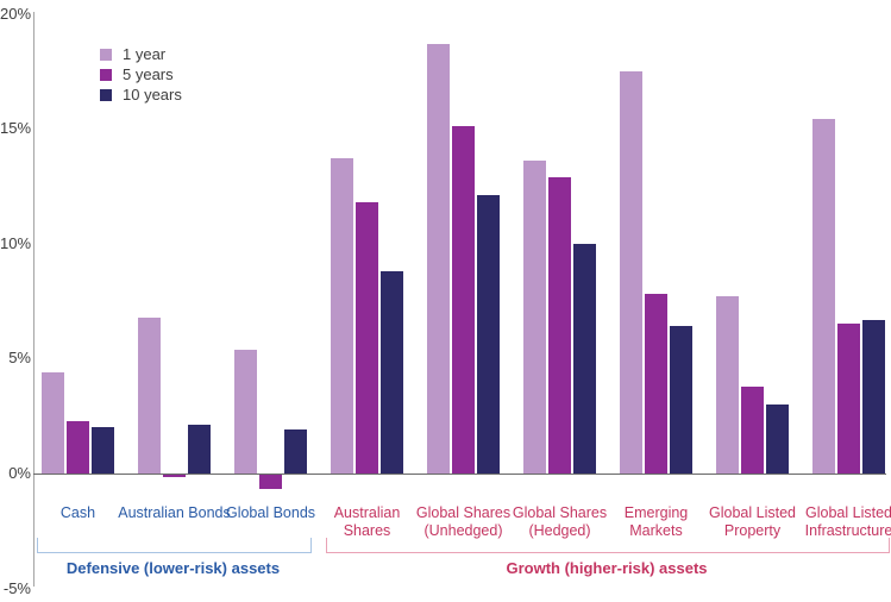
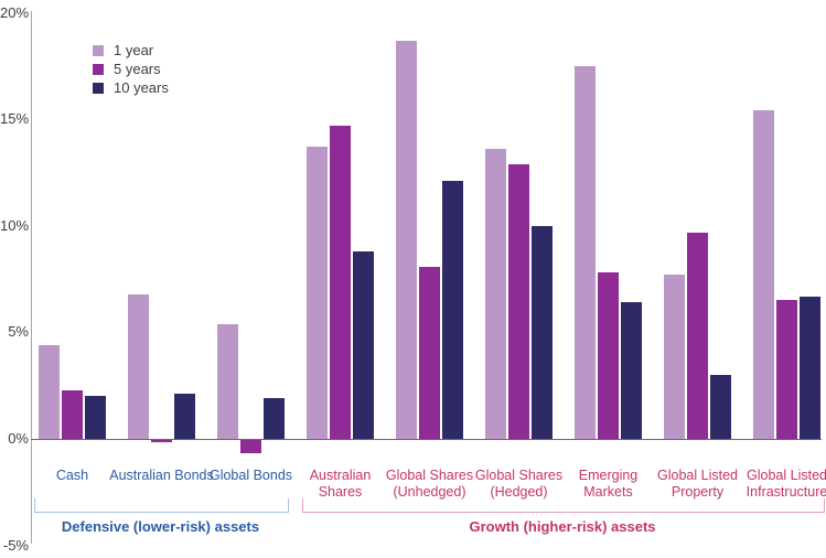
5 years/Australian Shares: 11.8% -> 14.7%
5 years/Global Shares (Unhedged): 15.1% -> 8.1%
5 years/Global Listed Property: 3.8% -> 9.7%
